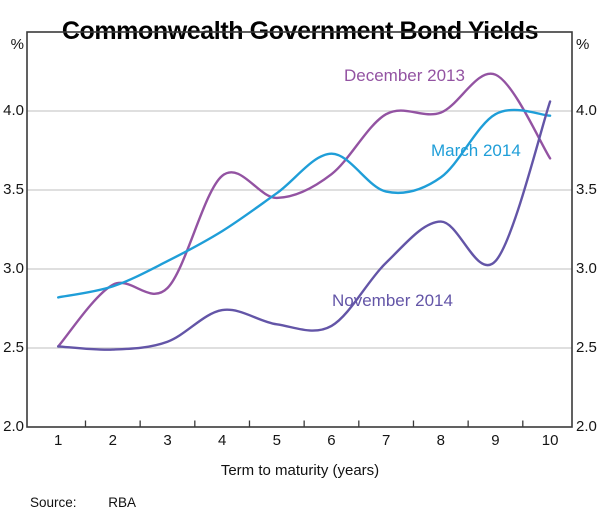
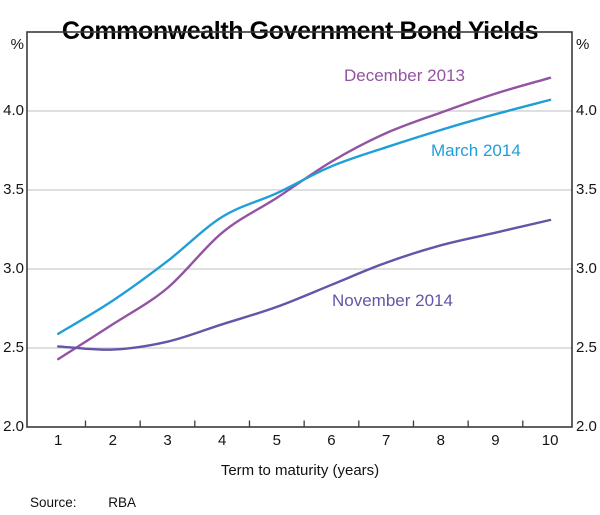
December 2013/1: 2.51 -> 2.43
March 2014/1: 2.82 -> 2.59
December 2013/2: 2.90 -> 2.65
March 2014/2: 2.89 -> 2.80
December 2013/4: 3.59 -> 3.23
March 2014/4: 3.24 -> 3.33
November 2014/4: 2.74 -> 2.65
November 2014/5: 2.65 -> 2.76
December 2013/6: 3.60 -> 3.68
March 2014/6: 3.73 -> 3.65
November 2014/6: 2.64 -> 2.90
December 2013/7: 3.98 -> 3.86
March 2014/7: 3.49 -> 3.77
March 2014/8: 3.58 -> 3.88
November 2014/8: 3.30 -> 3.15
December 2013/9: 4.23 -> 4.11
November 2014/9: 3.05 -> 3.23
December 2013/10: 3.70 -> 4.21
March 2014/10: 3.97 -> 4.07
November 2014/10: 4.06 -> 3.31
